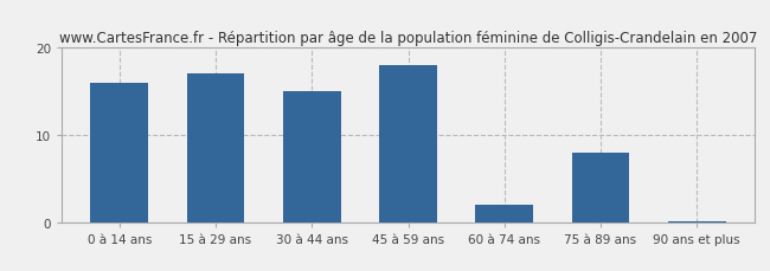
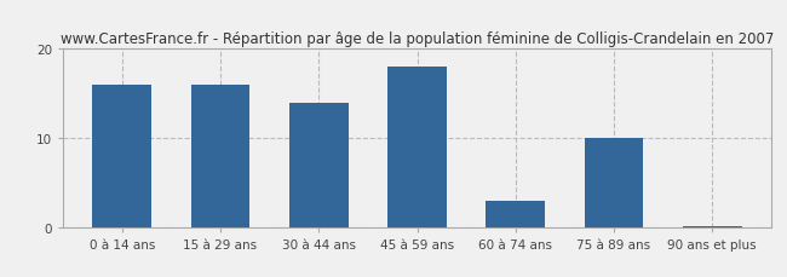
15 à 29 ans: 17.0 -> 16.0
30 à 44 ans: 15.0 -> 14.0
60 à 74 ans: 2.0 -> 3.0
75 à 89 ans: 8.0 -> 10.0
